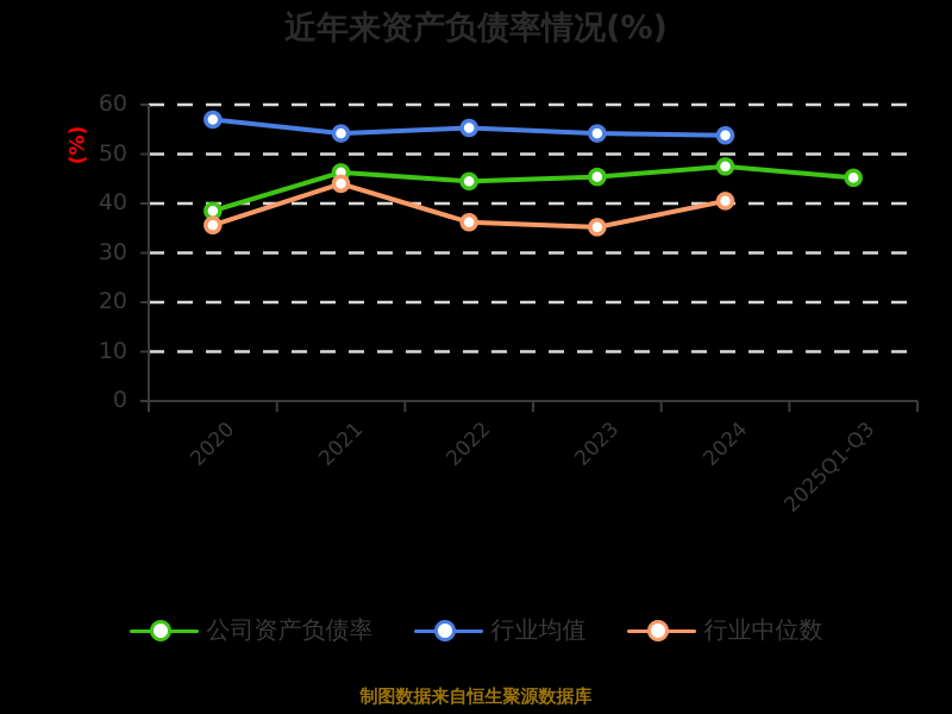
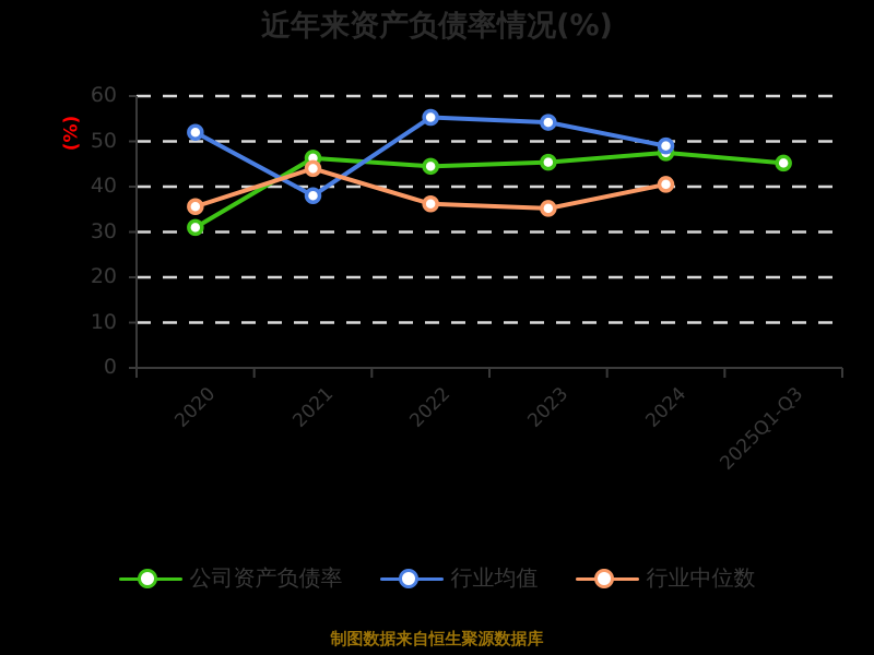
公司资产负债率/2020: 38 -> 31
行业均值/2020: 57 -> 52
行业均值/2021: 54 -> 38
行业均值/2024: 54 -> 49
